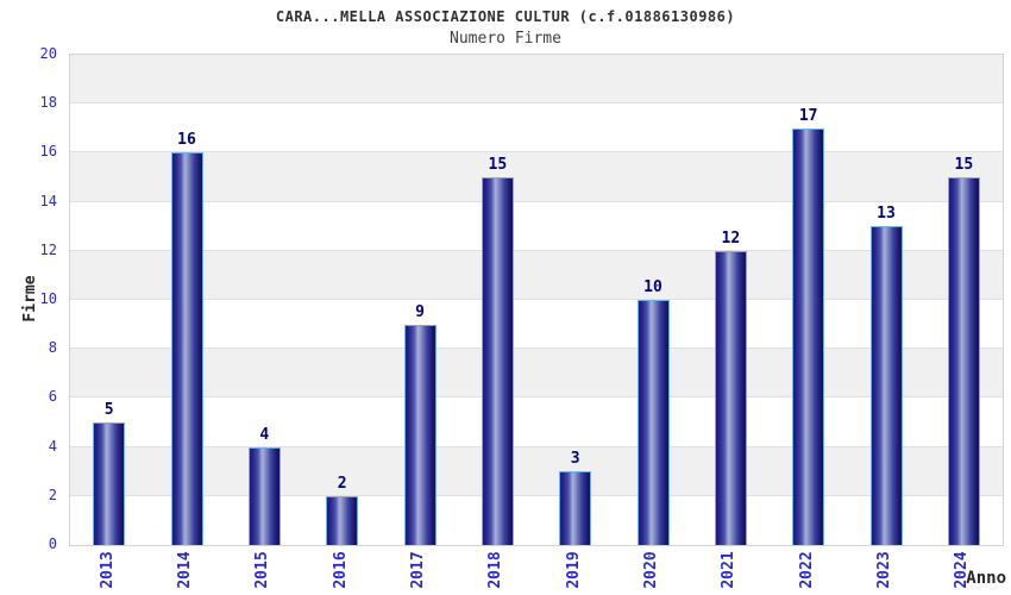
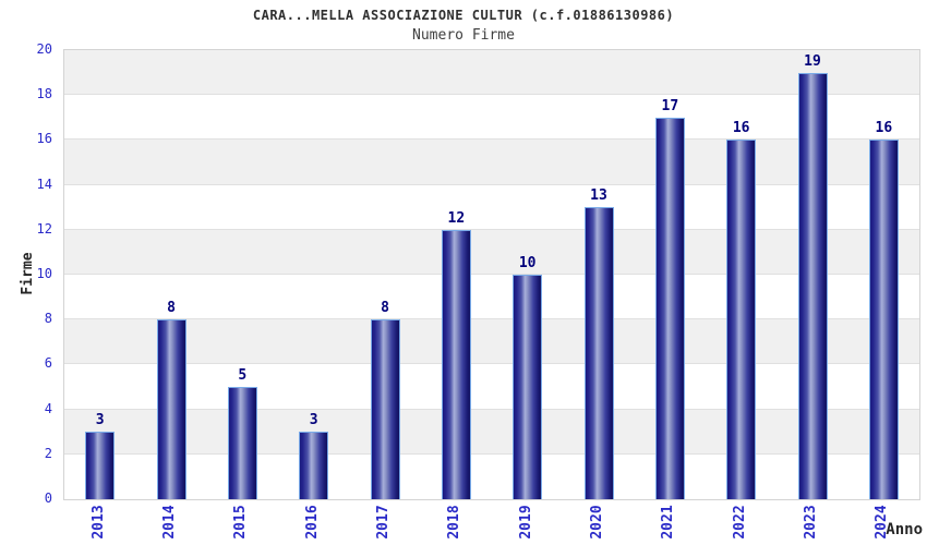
2013: 5 -> 3
2014: 16 -> 8
2015: 4 -> 5
2016: 2 -> 3
2017: 9 -> 8
2018: 15 -> 12
2019: 3 -> 10
2020: 10 -> 13
2021: 12 -> 17
2022: 17 -> 16
2023: 13 -> 19
2024: 15 -> 16
